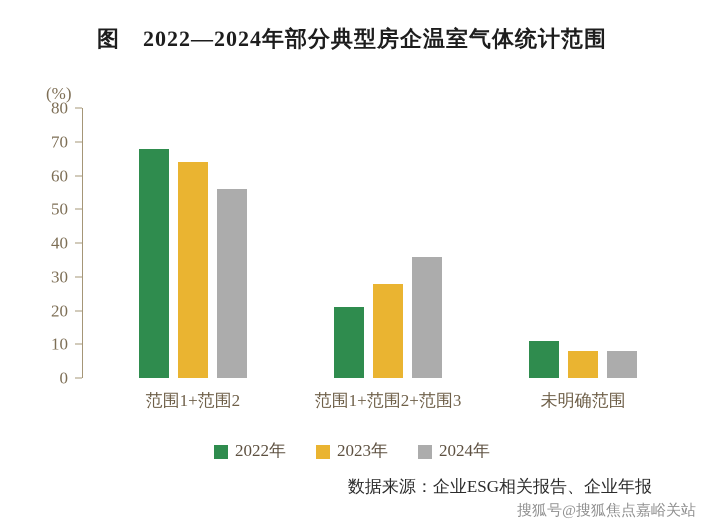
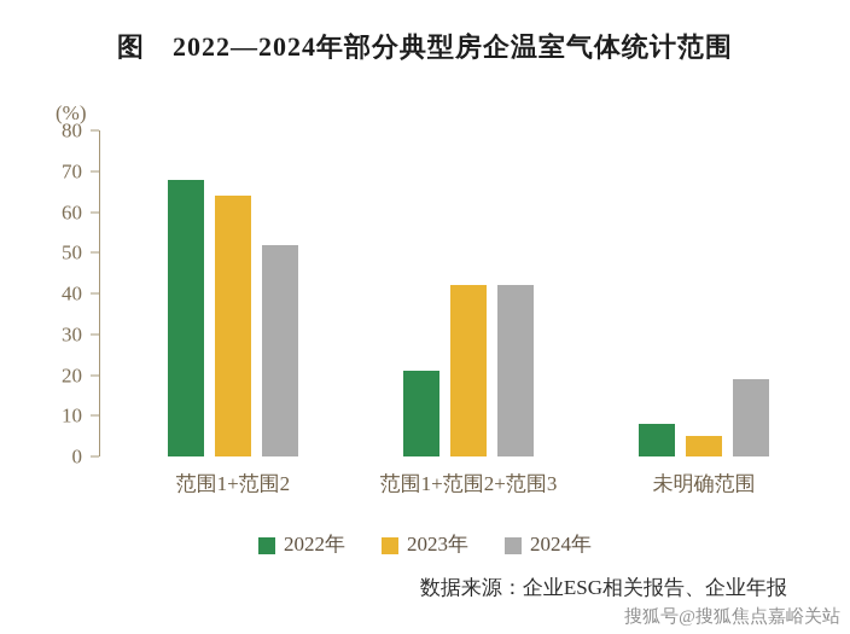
2024年/范围1+范围2: 56 -> 52
2023年/范围1+范围2+范围3: 28 -> 42
2024年/范围1+范围2+范围3: 36 -> 42
2022年/未明确范围: 11 -> 8
2023年/未明确范围: 8 -> 5
2024年/未明确范围: 8 -> 19
